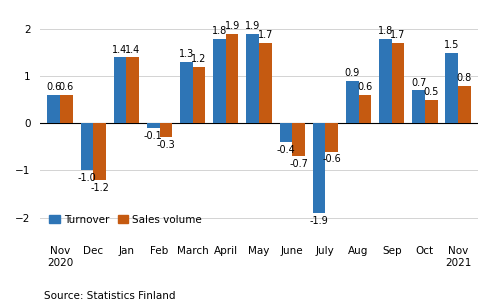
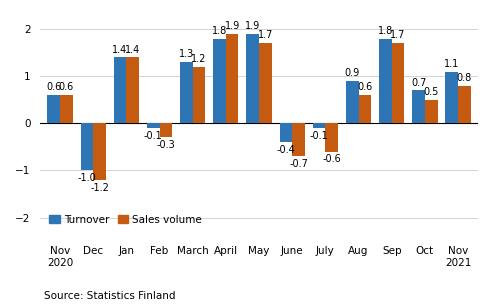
Turnover/July: -1.9 -> -0.1
Turnover/Nov 2021: 1.5 -> 1.1
